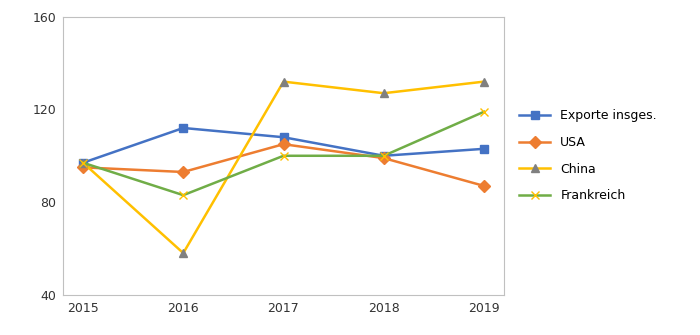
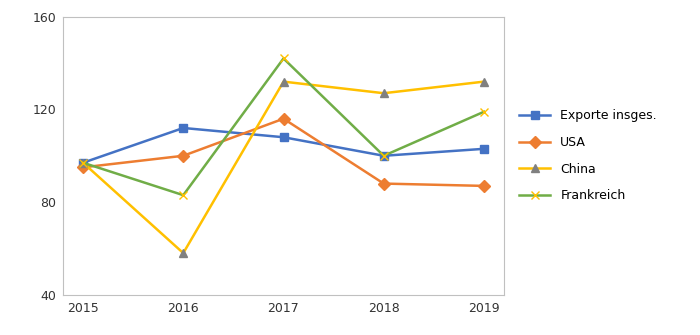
USA/2016: 93 -> 100
USA/2017: 105 -> 116
Frankreich/2017: 100 -> 142
USA/2018: 99 -> 88
